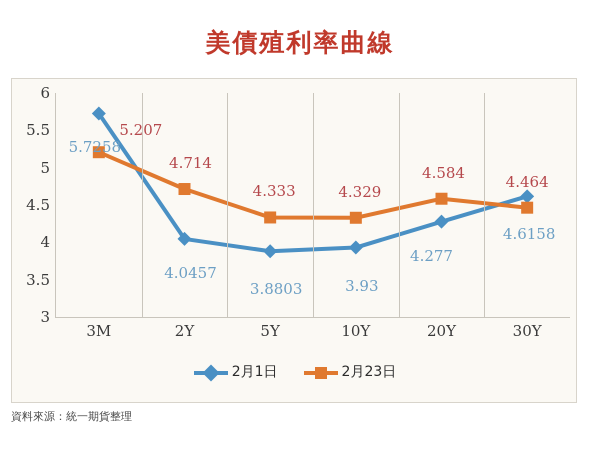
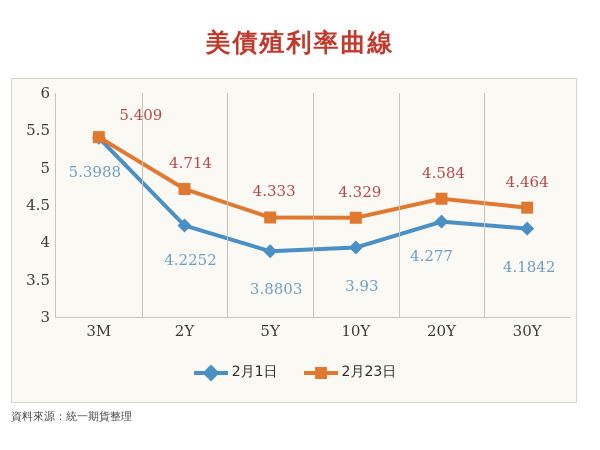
2月1日/3M: 5.7258 -> 5.3988
2月23日/3M: 5.207 -> 5.409
2月1日/2Y: 4.0457 -> 4.2252
2月1日/30Y: 4.6158 -> 4.1842
